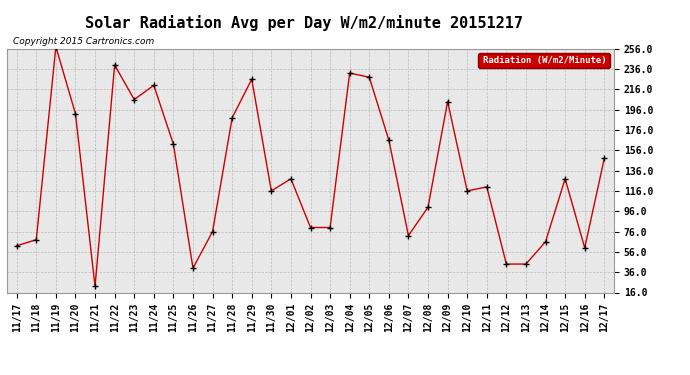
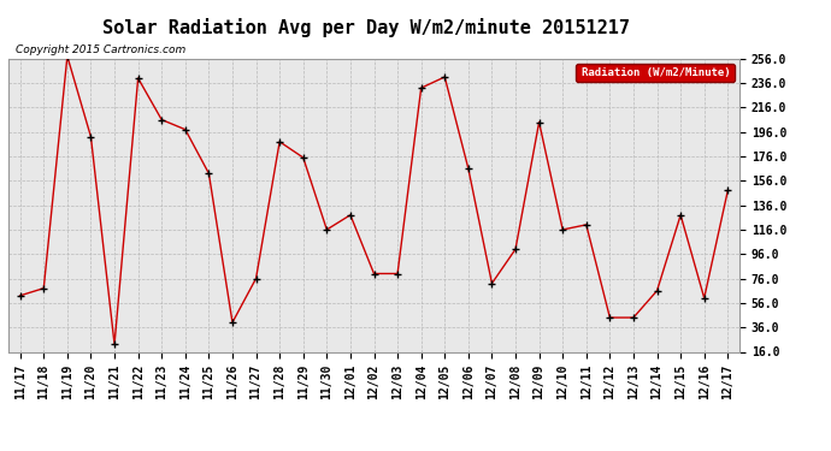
11/24: 220 -> 198
11/29: 226 -> 175
12/05: 228 -> 241
